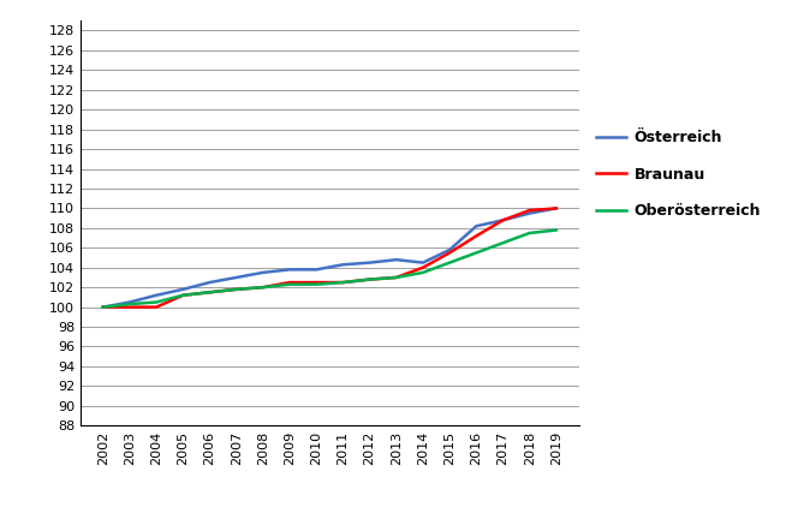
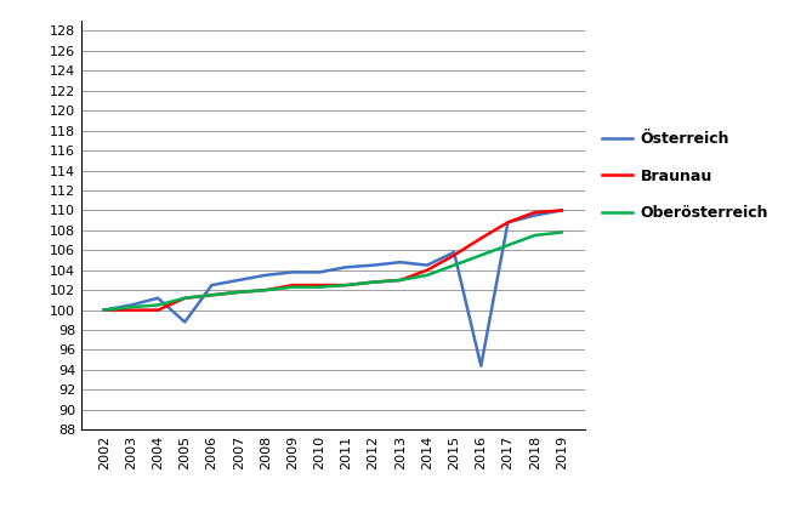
Österreich/2005: 101.8 -> 98.8
Österreich/2016: 108.2 -> 94.4
